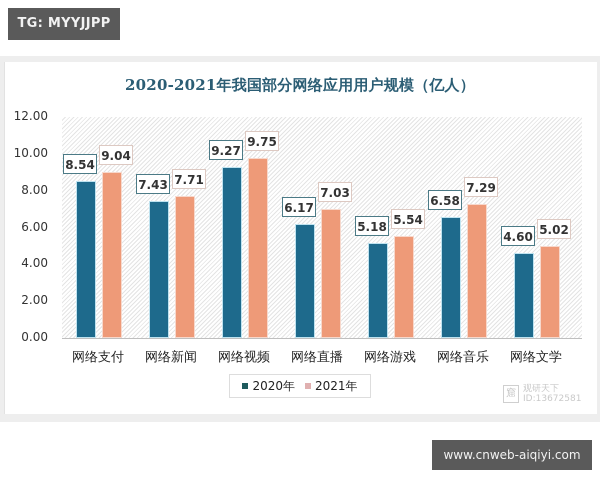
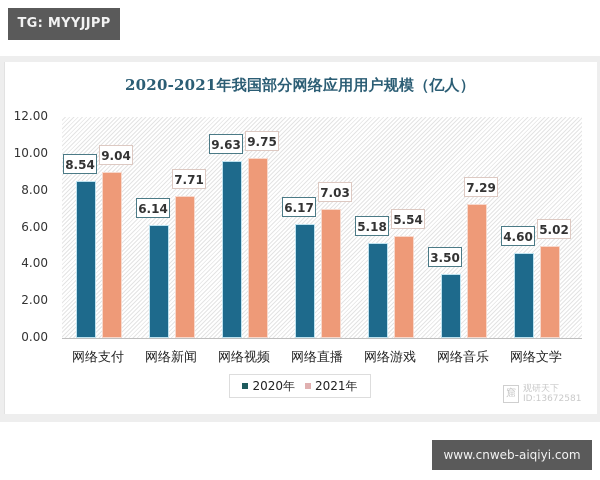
2020年/网络新闻: 7.43 -> 6.14
2020年/网络视频: 9.27 -> 9.63
2020年/网络音乐: 6.58 -> 3.50
